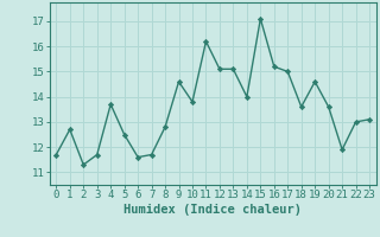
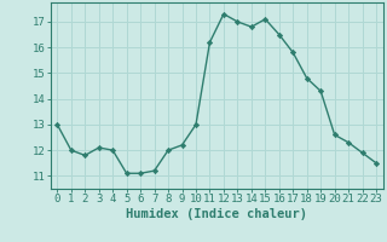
0: 11.7 -> 13.0
1: 12.7 -> 12.0
2: 11.3 -> 11.8
3: 11.7 -> 12.1
4: 13.7 -> 12.0
5: 12.5 -> 11.1
6: 11.6 -> 11.1
7: 11.7 -> 11.2
8: 12.8 -> 12.0
9: 14.6 -> 12.2
10: 13.8 -> 13.0
12: 15.1 -> 17.3
13: 15.1 -> 17.0
14: 14.0 -> 16.8
16: 15.2 -> 16.5
17: 15.0 -> 15.8
18: 13.6 -> 14.8
19: 14.6 -> 14.3
20: 13.6 -> 12.6
21: 11.9 -> 12.3
22: 13.0 -> 11.9
23: 13.1 -> 11.5
